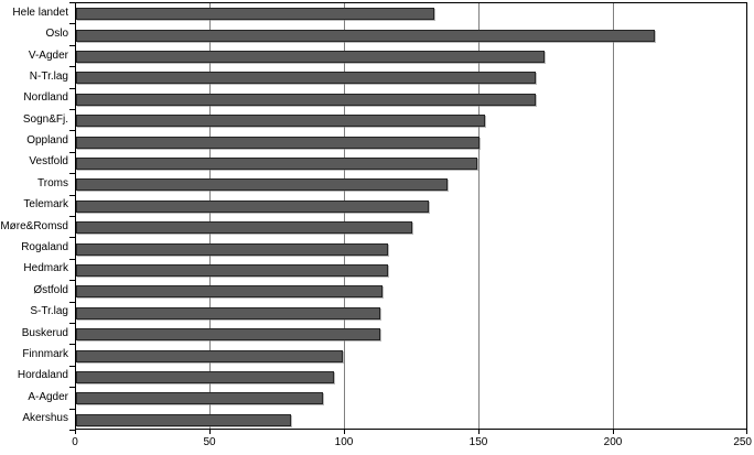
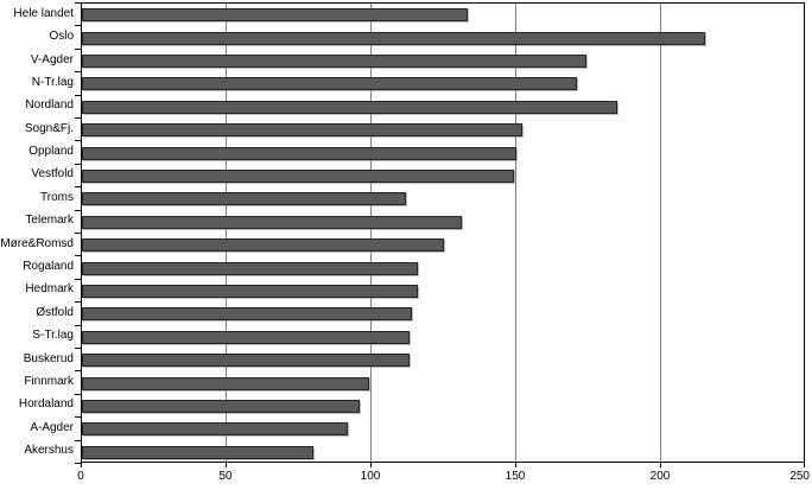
Nordland: 171 -> 185
Troms: 138 -> 112
